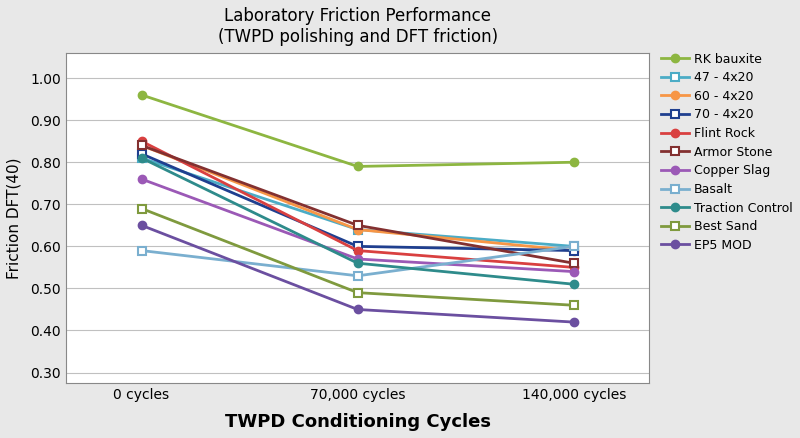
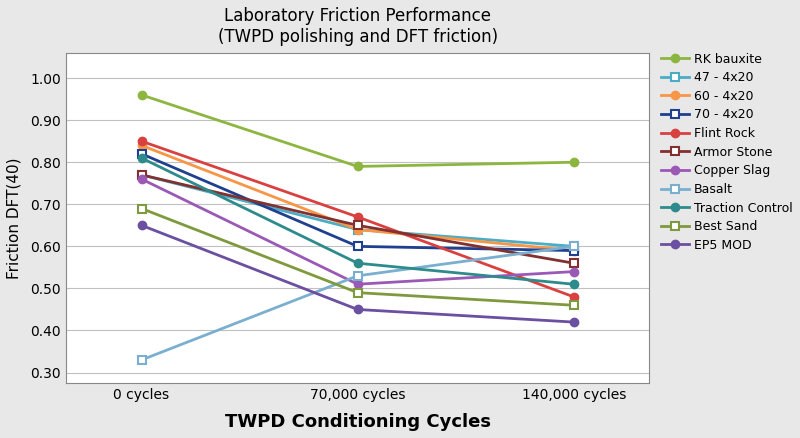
47 - 4x20/0 cycles: 0.81 -> 0.77
Armor Stone/0 cycles: 0.84 -> 0.77
Basalt/0 cycles: 0.59 -> 0.33
Flint Rock/70,000 cycles: 0.59 -> 0.67
Copper Slag/70,000 cycles: 0.57 -> 0.51
Flint Rock/140,000 cycles: 0.55 -> 0.48
